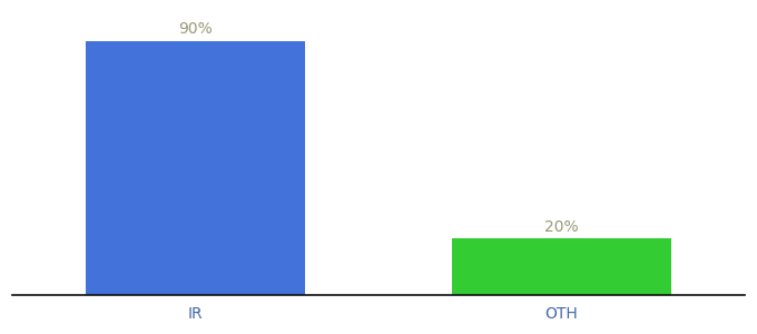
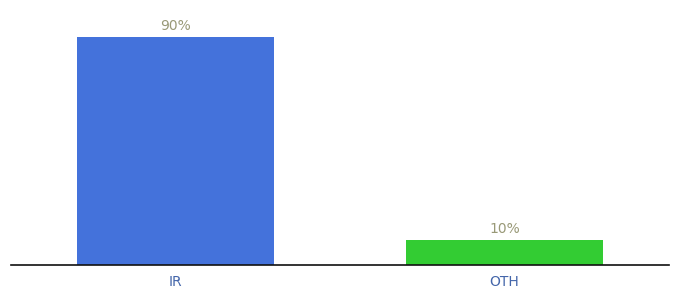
OTH: 20% -> 10%
